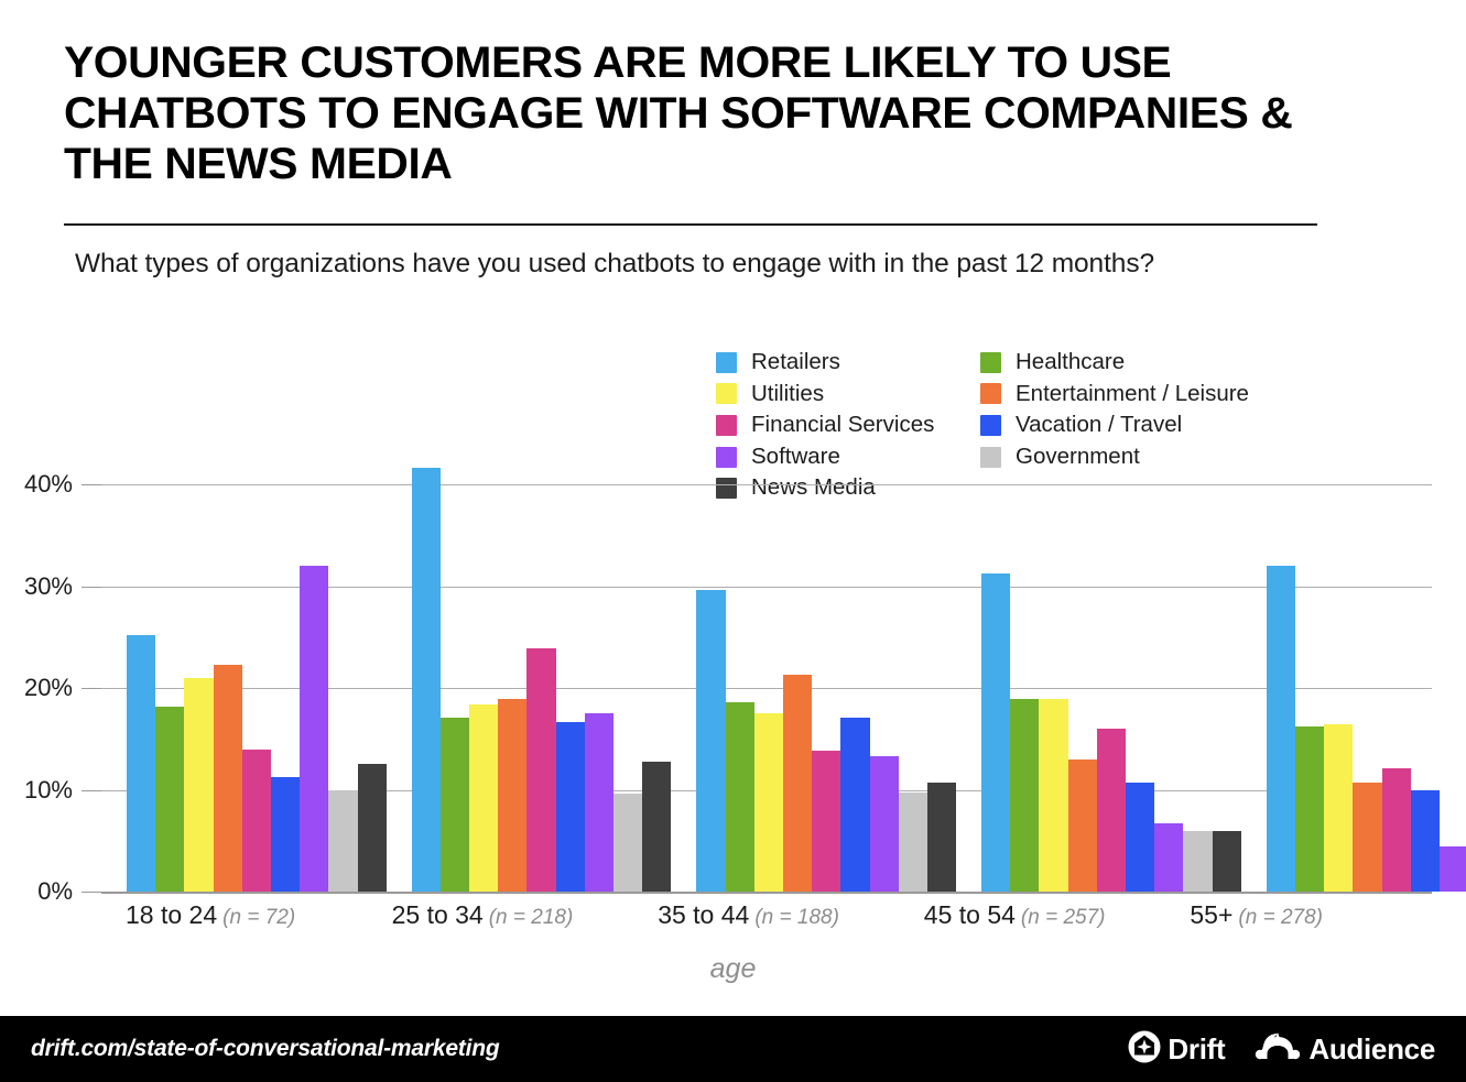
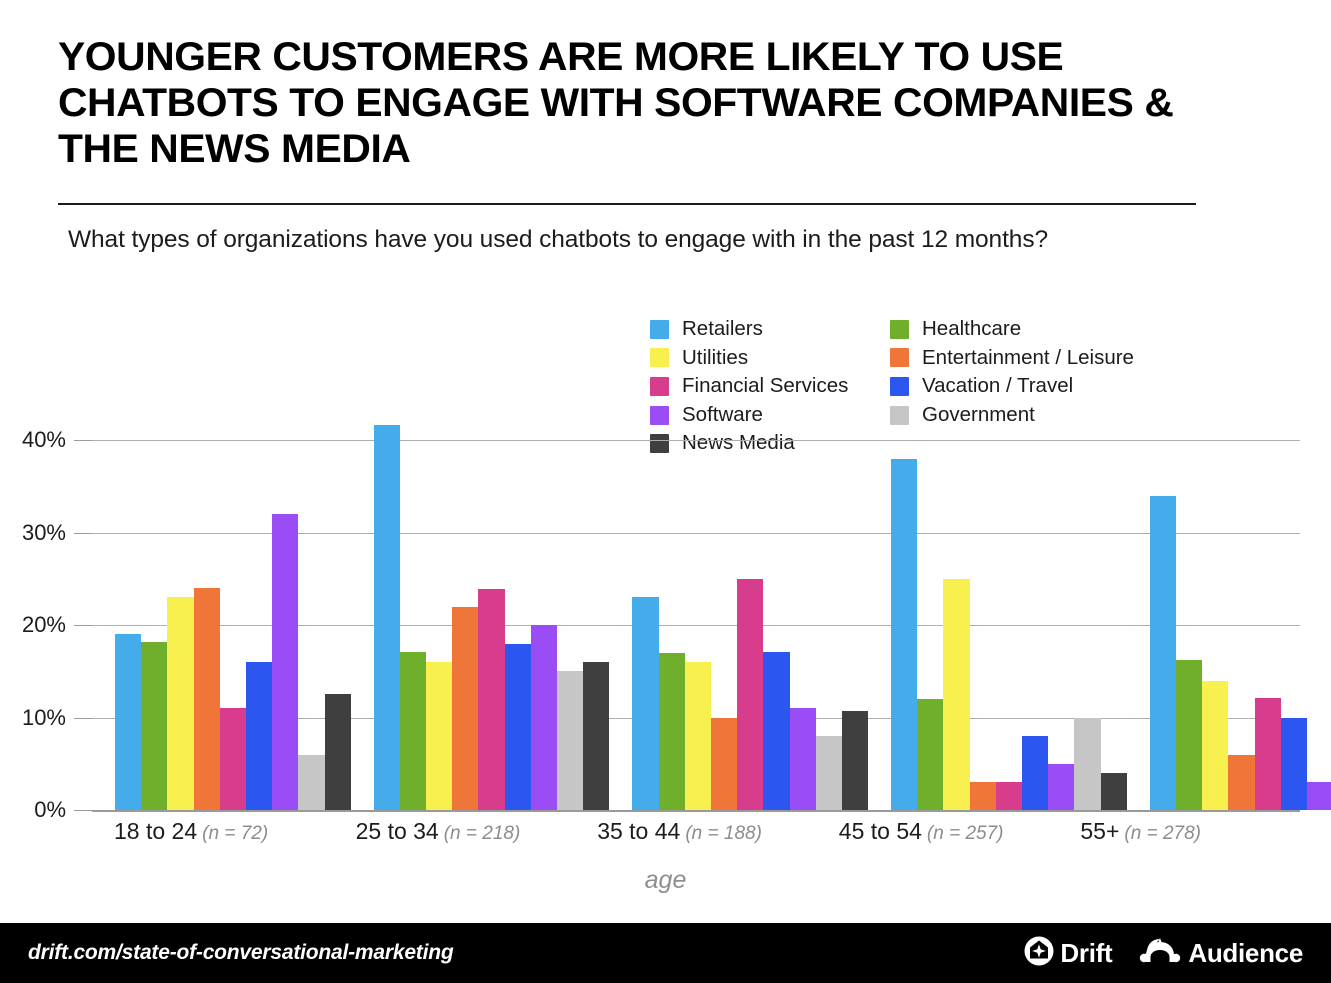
Retailers/18 to 24: 25% -> 19%
Utilities/18 to 24: 21% -> 23%
Entertainment / Leisure/18 to 24: 22% -> 24%
Financial Services/18 to 24: 14% -> 11%
Vacation / Travel/18 to 24: 11% -> 16%
Government/18 to 24: 10% -> 6%
Utilities/25 to 34: 18% -> 16%
Entertainment / Leisure/25 to 34: 19% -> 22%
Vacation / Travel/25 to 34: 17% -> 18%
Software/25 to 34: 18% -> 20%
Government/25 to 34: 10% -> 15%
News Media/25 to 34: 13% -> 16%
Retailers/35 to 44: 30% -> 23%
Healthcare/35 to 44: 19% -> 17%
Utilities/35 to 44: 18% -> 16%
Entertainment / Leisure/35 to 44: 21% -> 10%
Financial Services/35 to 44: 14% -> 25%
Software/35 to 44: 13% -> 11%
Government/35 to 44: 10% -> 8%
Retailers/45 to 54: 31% -> 38%
Healthcare/45 to 54: 19% -> 12%
Utilities/45 to 54: 19% -> 25%
Entertainment / Leisure/45 to 54: 13% -> 3%
Financial Services/45 to 54: 16% -> 3%
Vacation / Travel/45 to 54: 11% -> 8%
Software/45 to 54: 7% -> 5%
Government/45 to 54: 6% -> 10%
News Media/45 to 54: 6% -> 4%
Retailers/55+: 32% -> 34%
Utilities/55+: 16% -> 14%
Entertainment / Leisure/55+: 11% -> 6%
Software/55+: 4% -> 3%
Government/55+: 4% -> 6%
News Media/55+: 3% -> 6%
